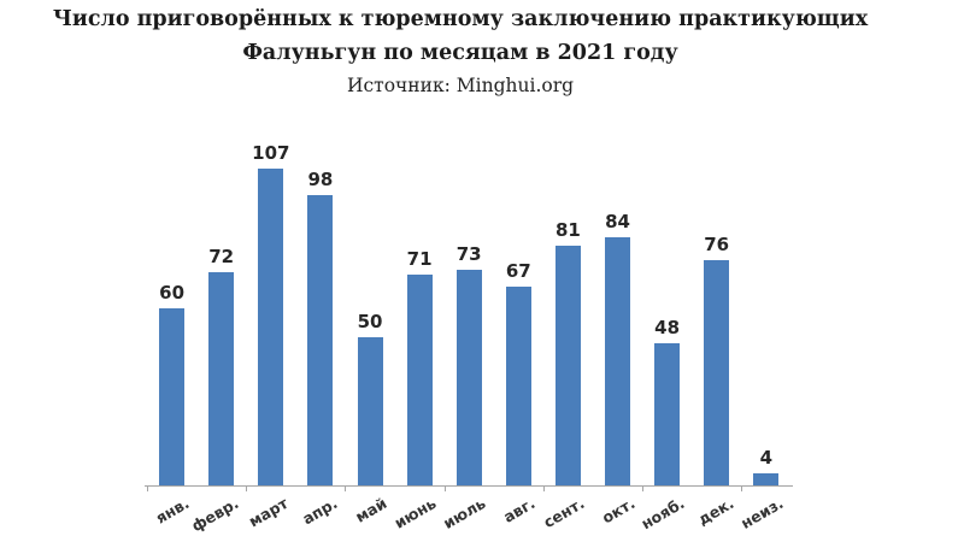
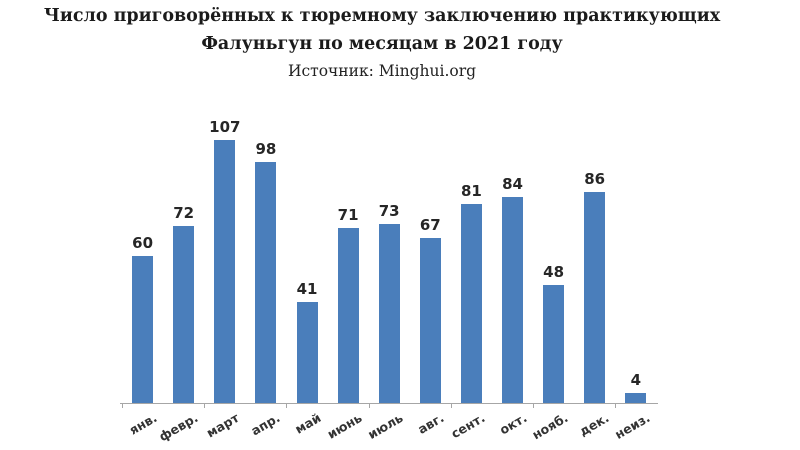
май: 50 -> 41
дек.: 76 -> 86
